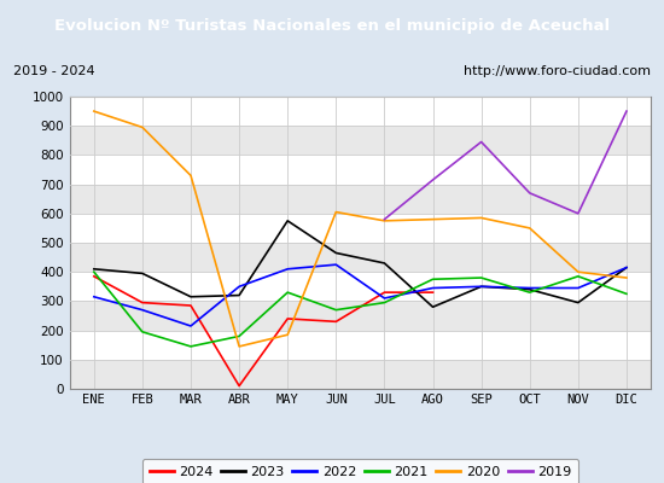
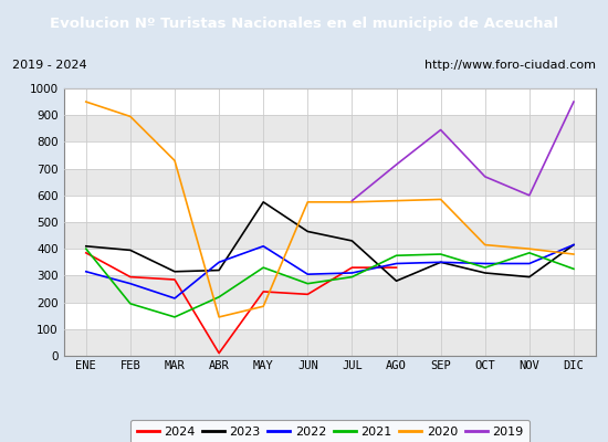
2021/ABR: 180 -> 220
2022/JUN: 425 -> 305
2020/JUN: 605 -> 575
2023/OCT: 340 -> 310
2020/OCT: 550 -> 415
